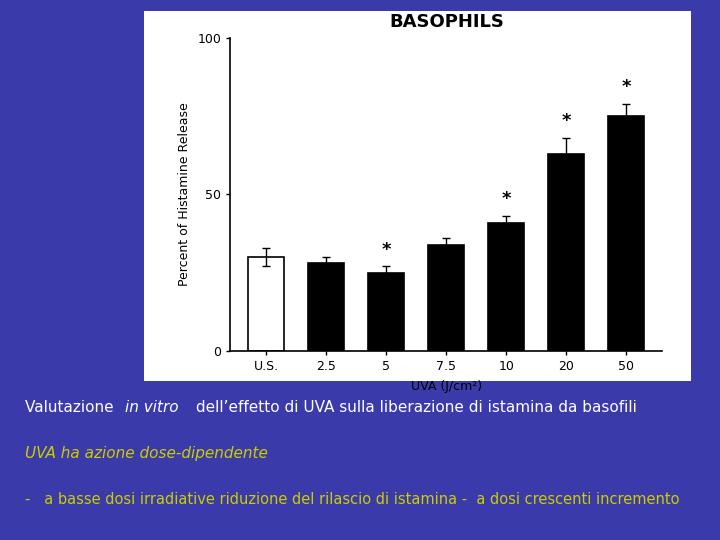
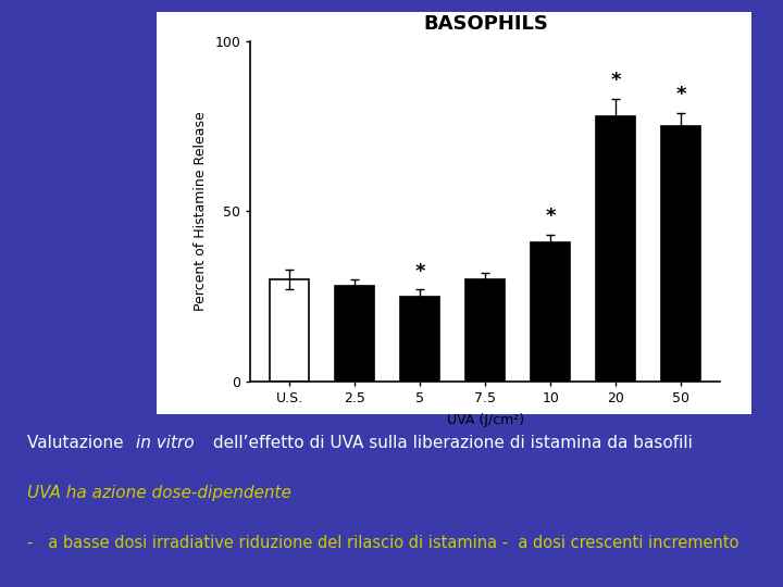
7.5: 34 -> 30
20: 63 -> 78
